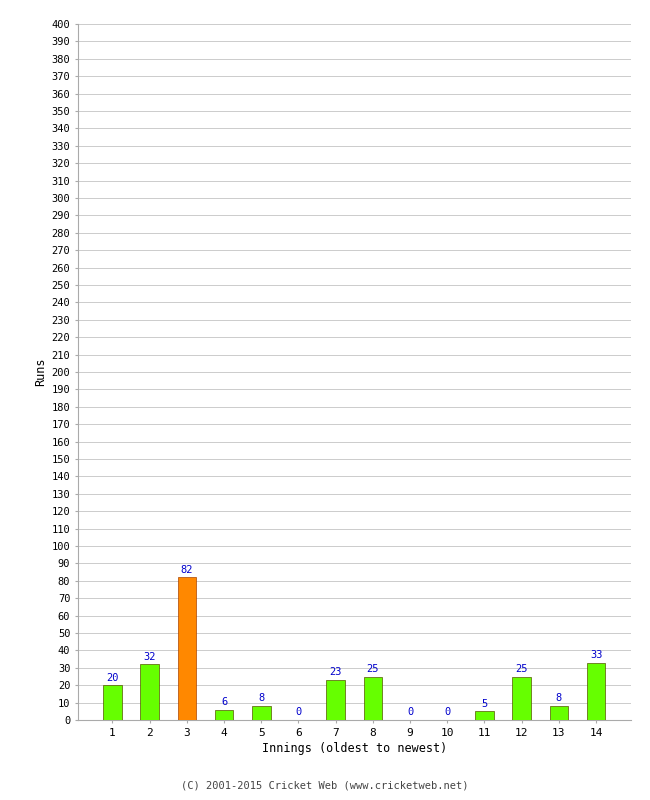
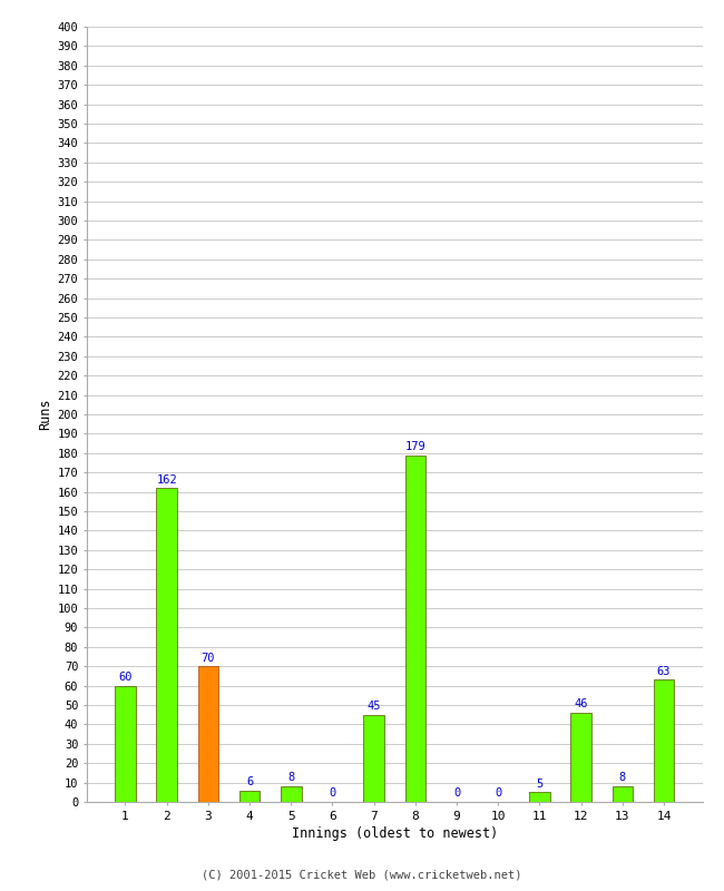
1: 20 -> 60
2: 32 -> 162
3: 82 -> 70
7: 23 -> 45
8: 25 -> 179
12: 25 -> 46
14: 33 -> 63
